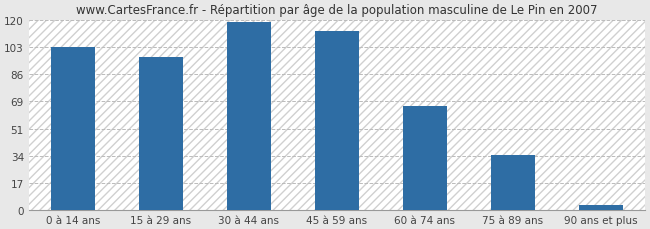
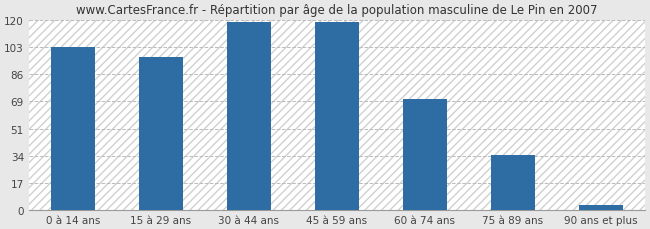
45 à 59 ans: 113 -> 119
60 à 74 ans: 66 -> 70
